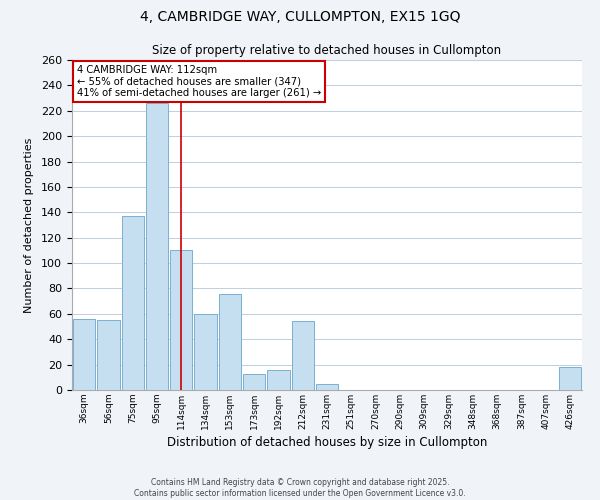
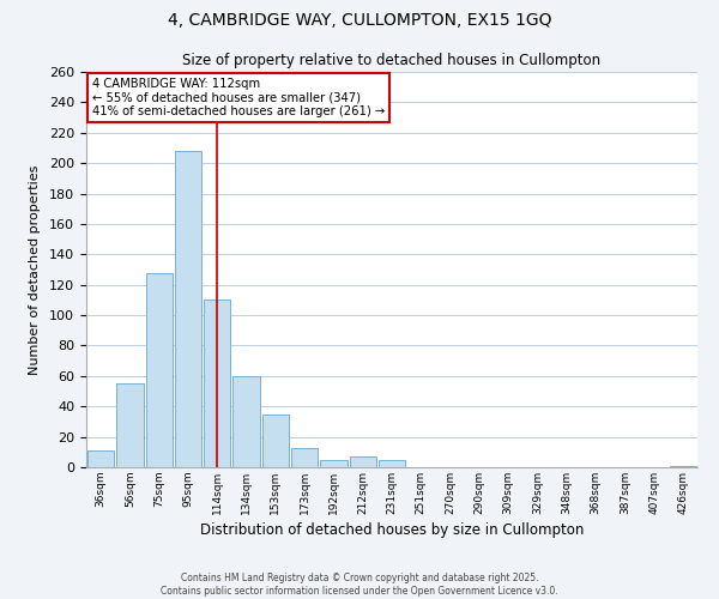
36sqm: 56 -> 11
75sqm: 137 -> 128
95sqm: 226 -> 208
153sqm: 76 -> 35
192sqm: 16 -> 5
212sqm: 54 -> 7
426sqm: 18 -> 1
